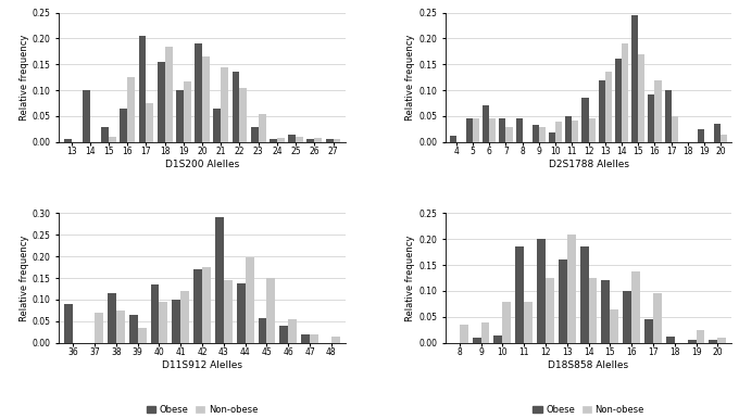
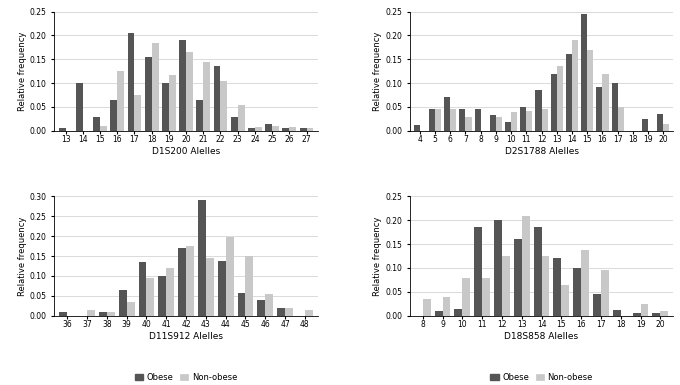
Obese/36: 0.090 -> 0.010
Non-obese/37: 0.070 -> 0.015
Obese/38: 0.115 -> 0.010
Non-obese/38: 0.075 -> 0.010
